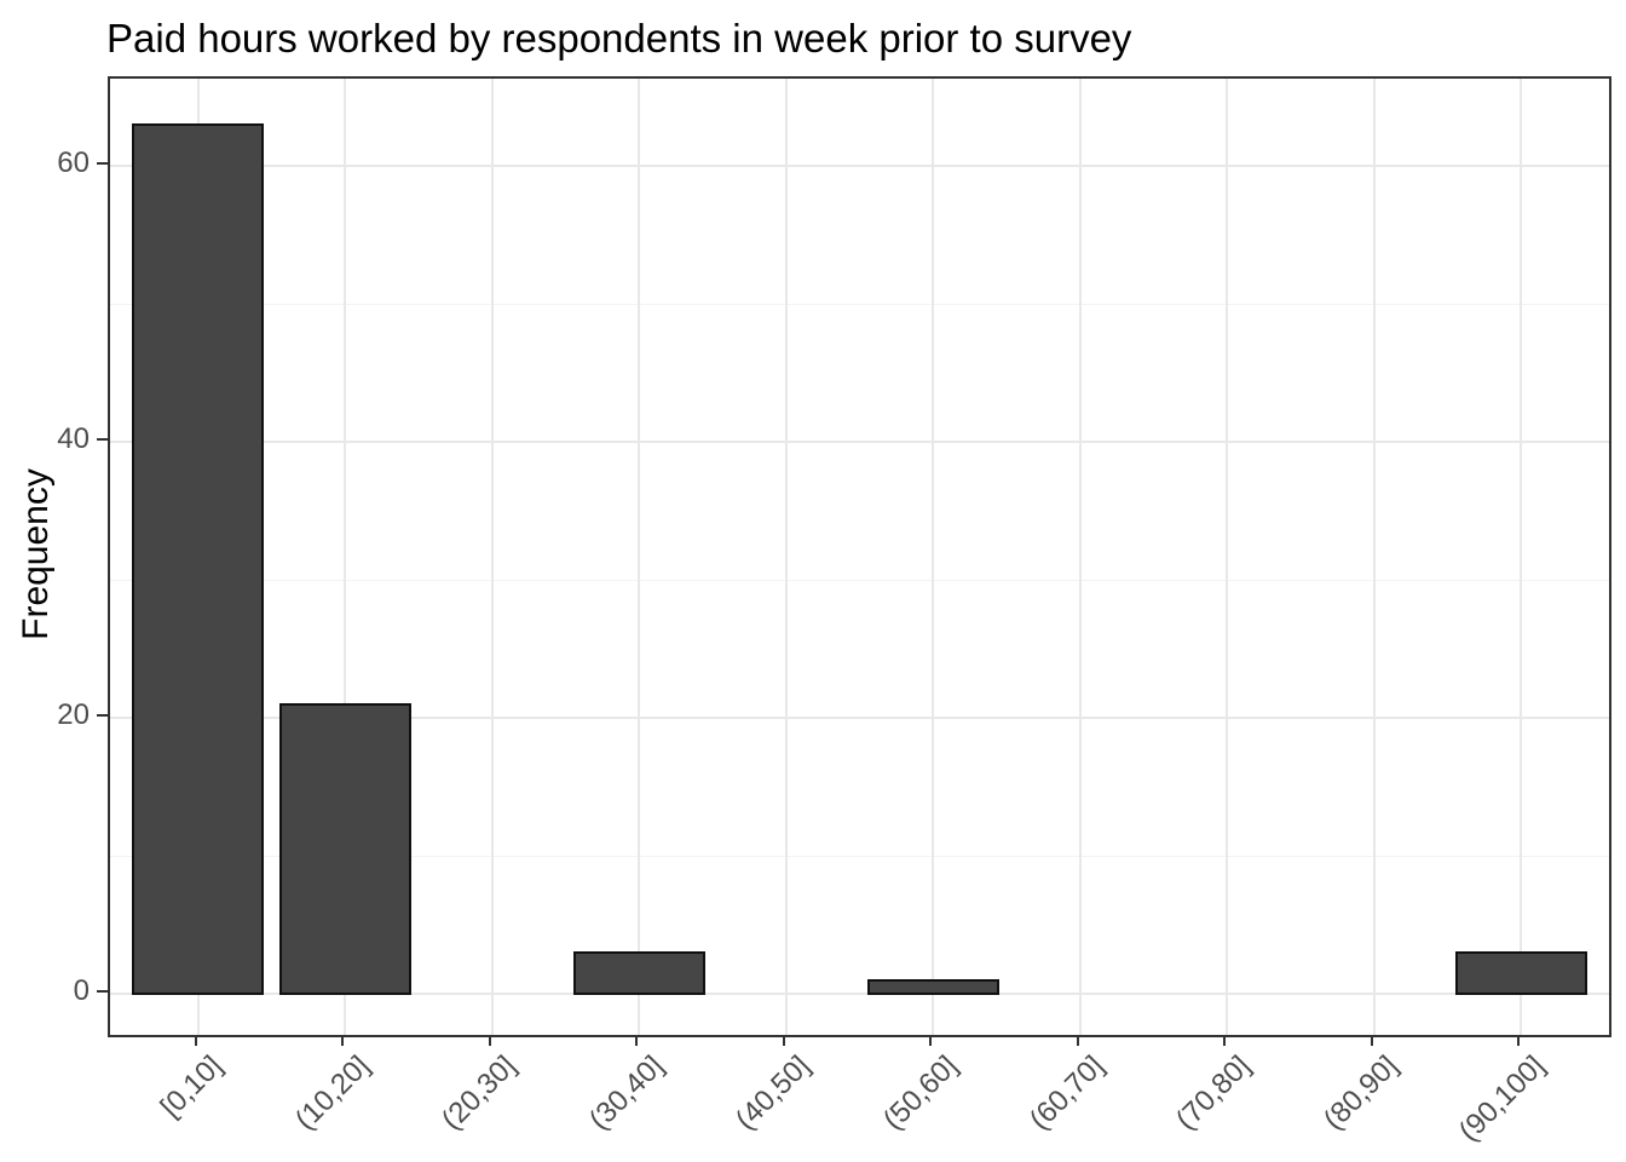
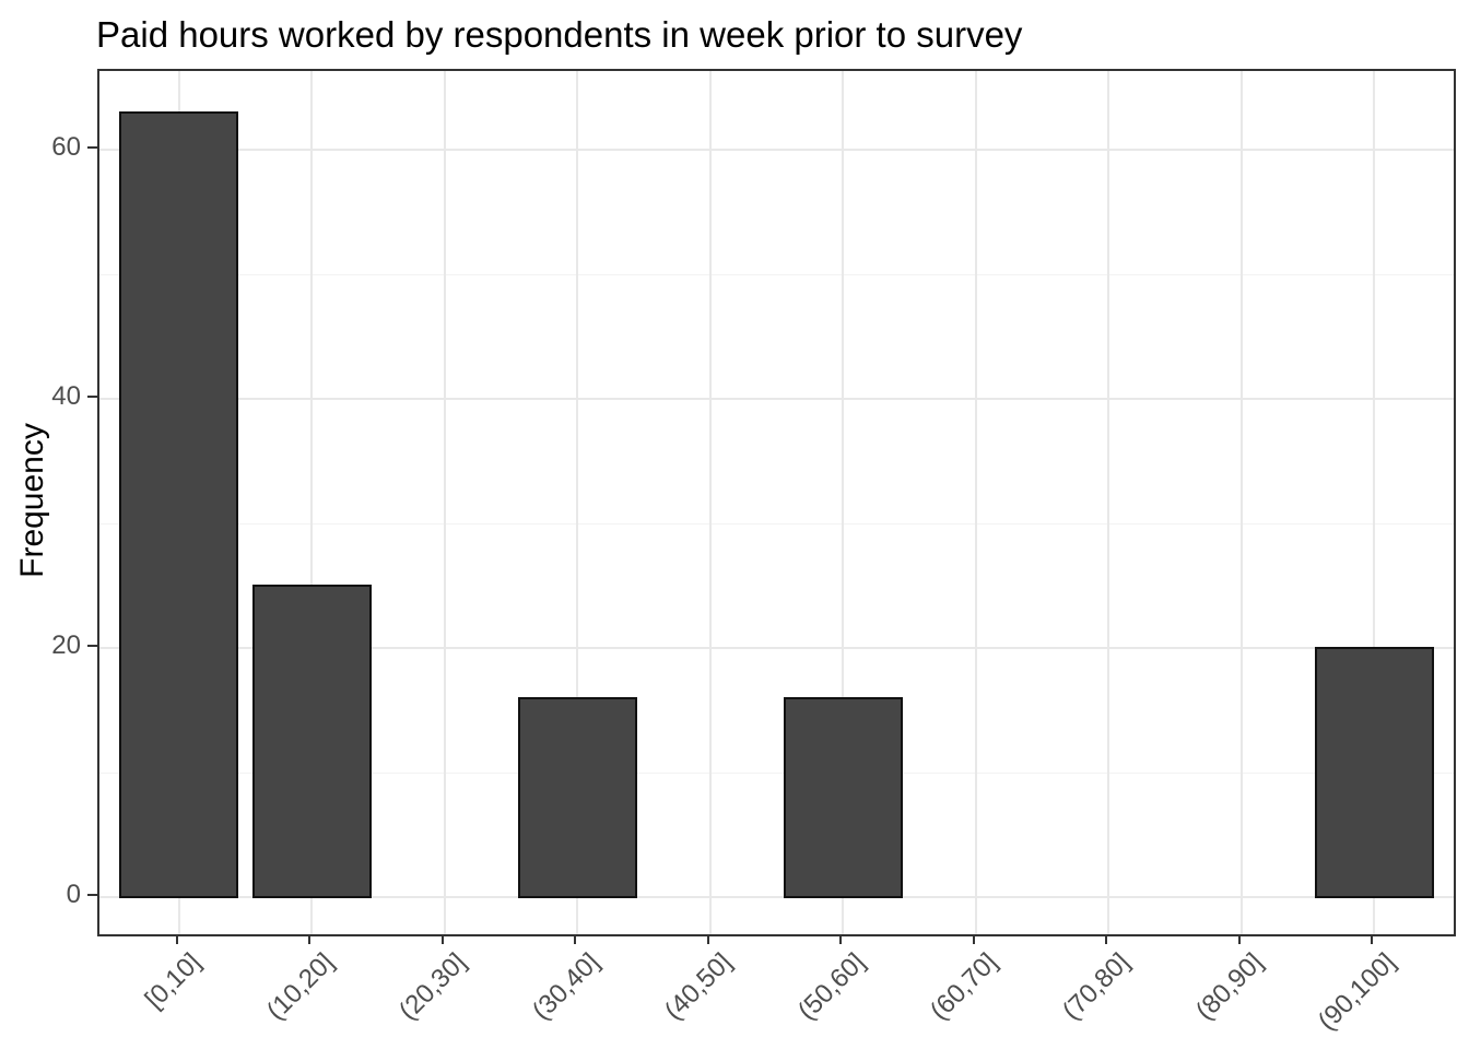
(10,20]: 21 -> 25
(30,40]: 3 -> 16
(50,60]: 1 -> 16
(90,100]: 3 -> 20
